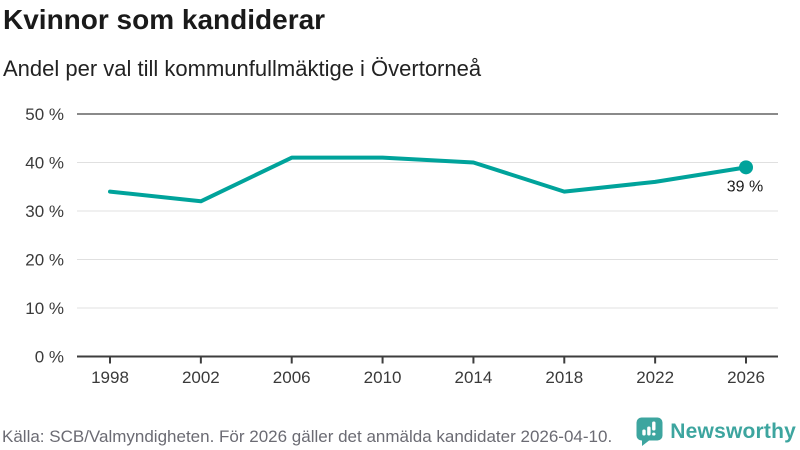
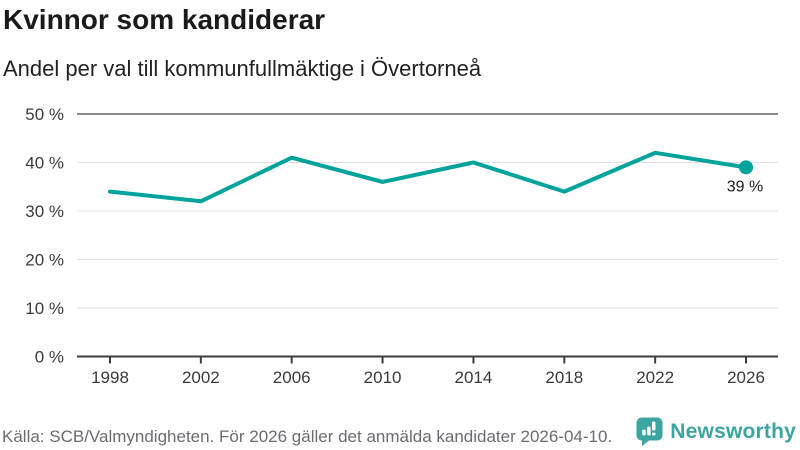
2010: 41% -> 36%
2022: 36% -> 42%
